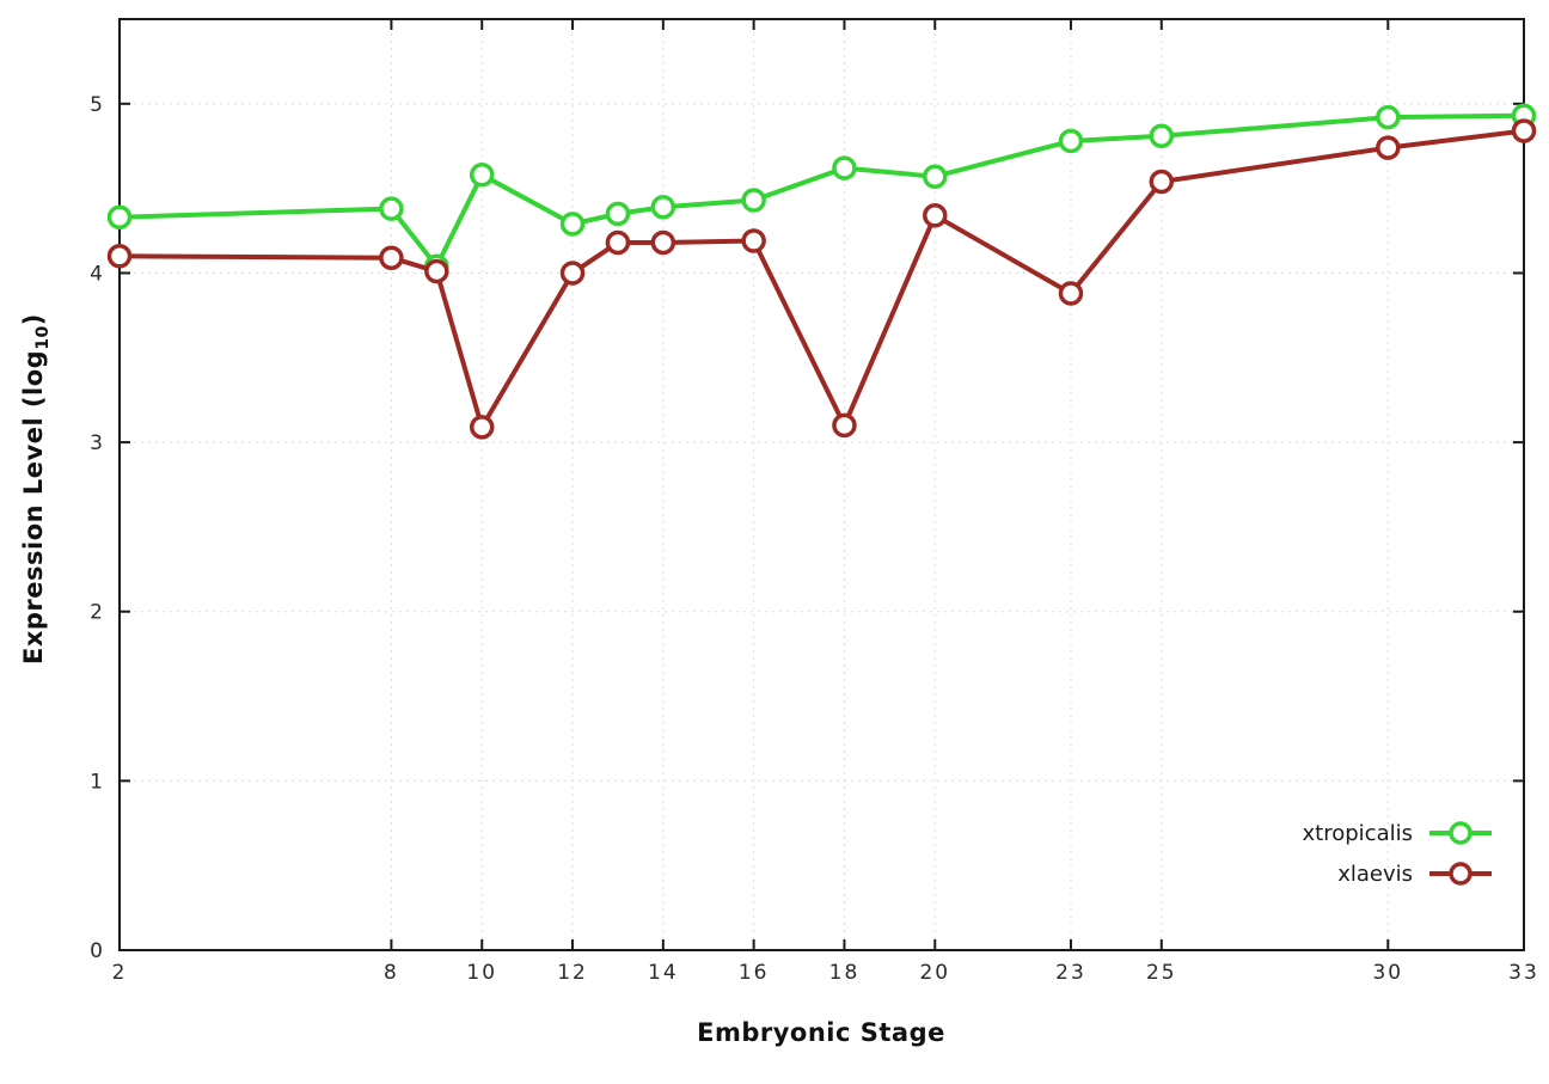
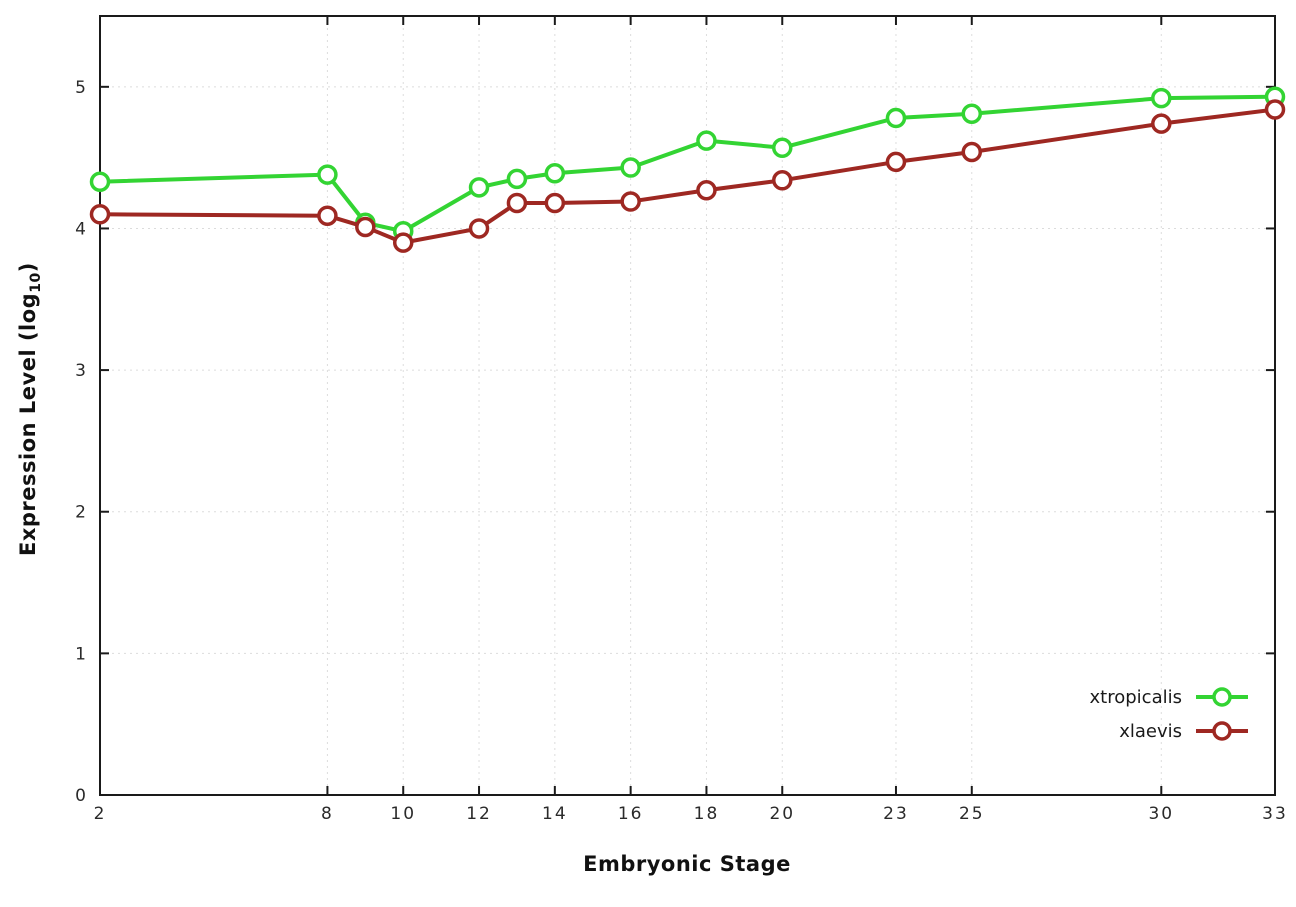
xtropicalis/10: 4.58 -> 3.98
xlaevis/10: 3.09 -> 3.90
xlaevis/18: 3.10 -> 4.27
xlaevis/23: 3.88 -> 4.47
